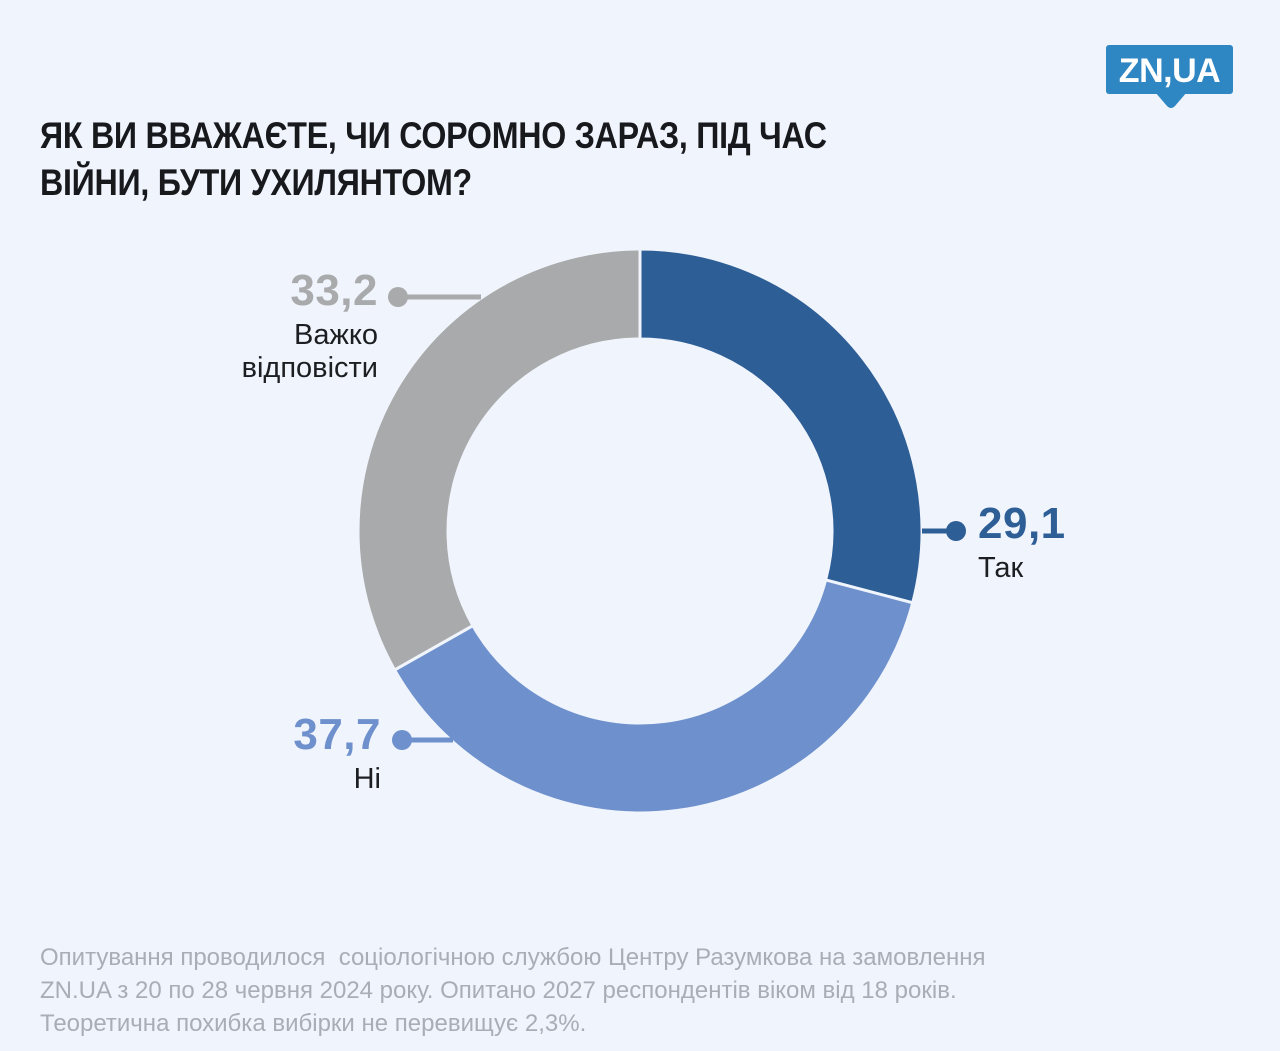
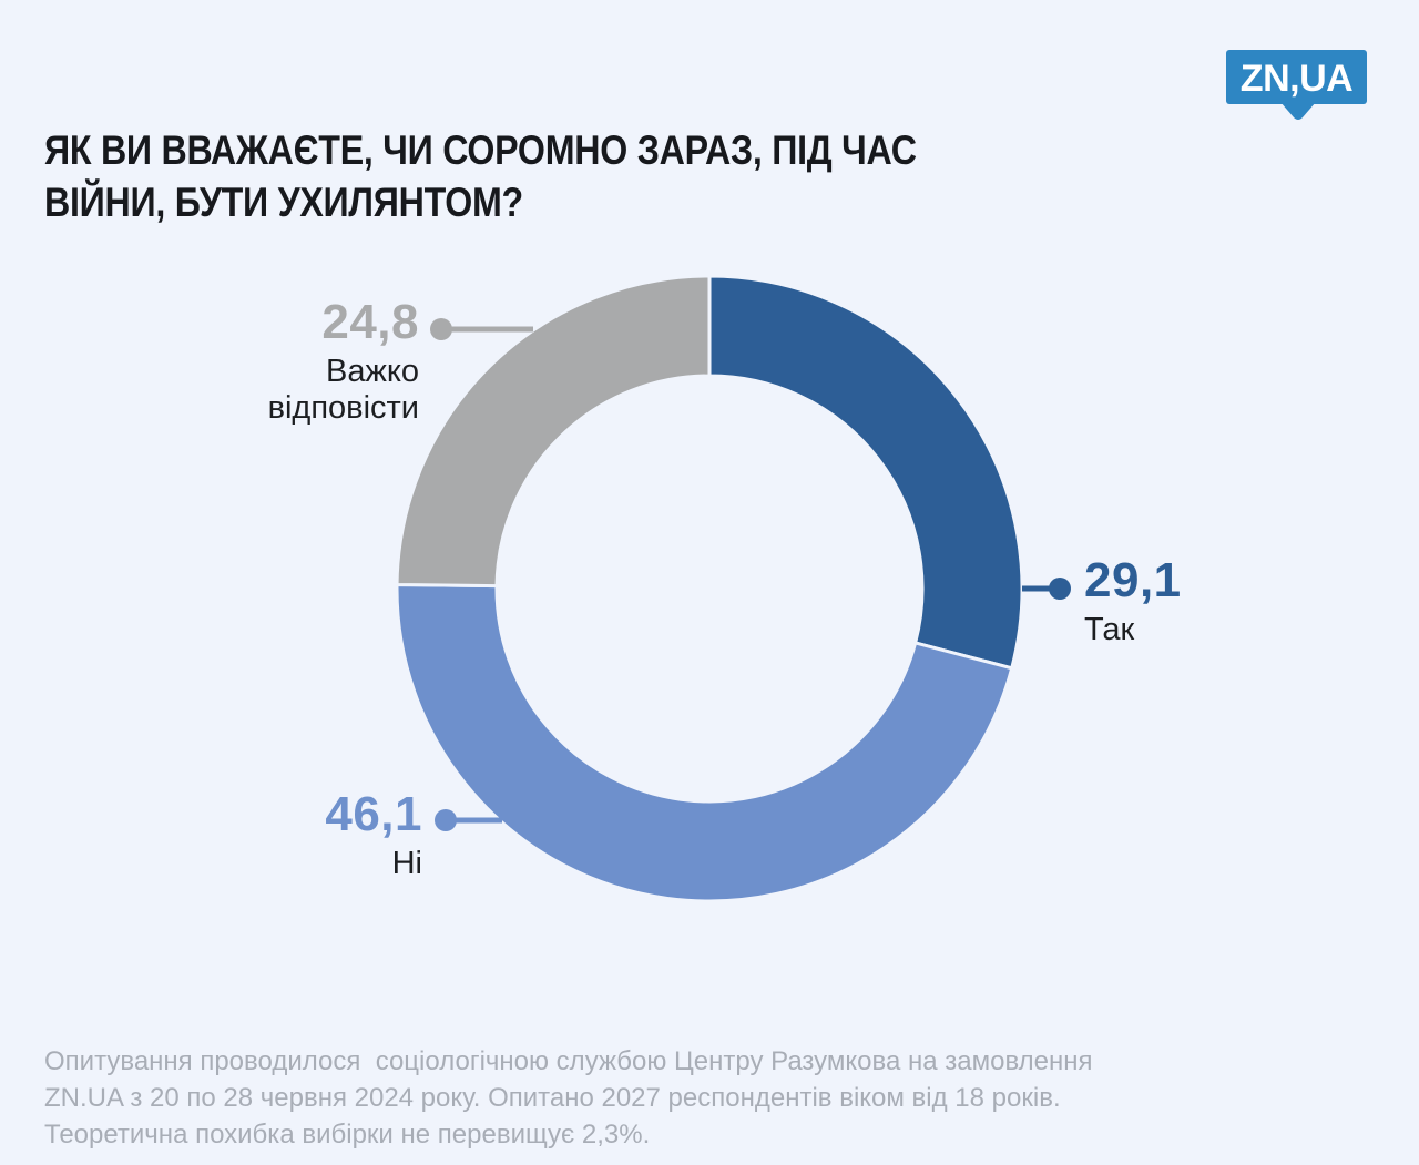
Ні: 37,7 -> 46,1
Важко відповісти: 33,2 -> 24,8
